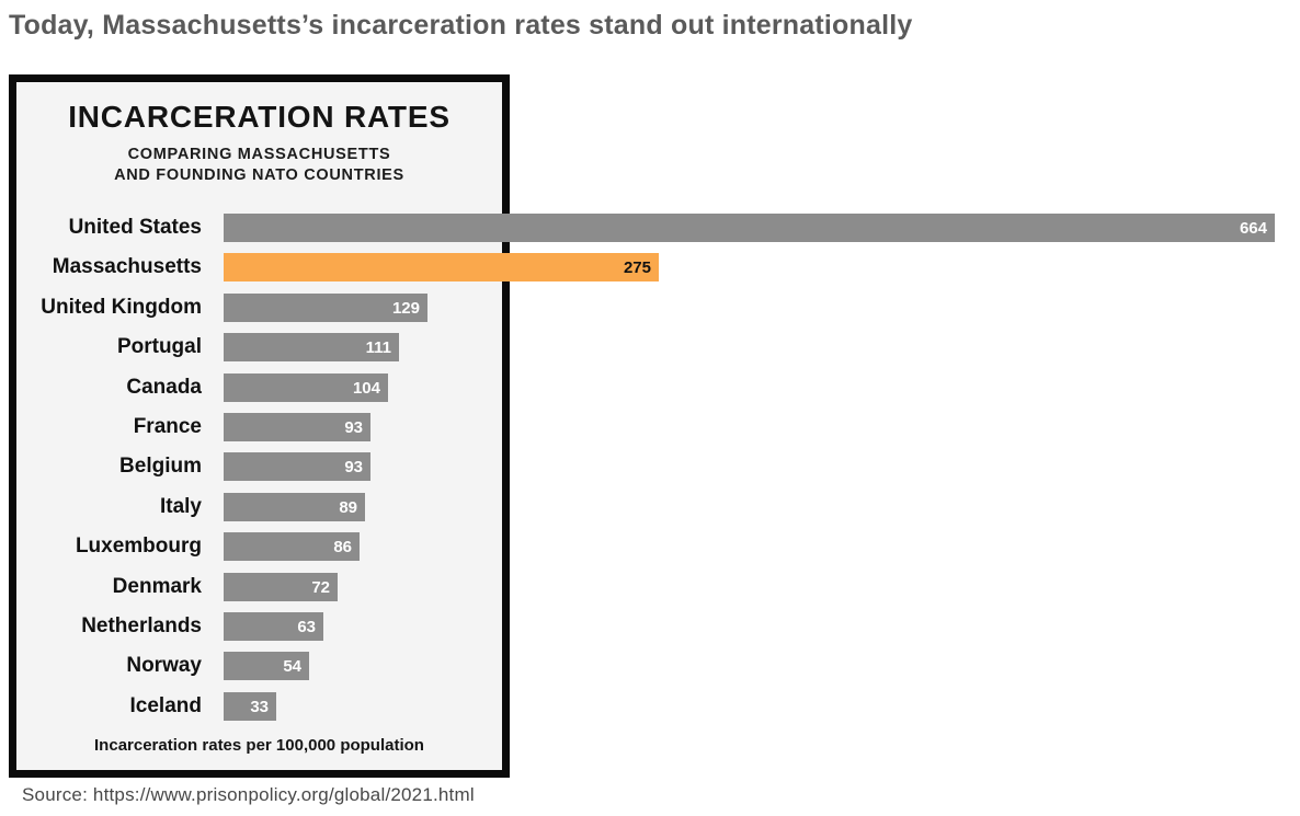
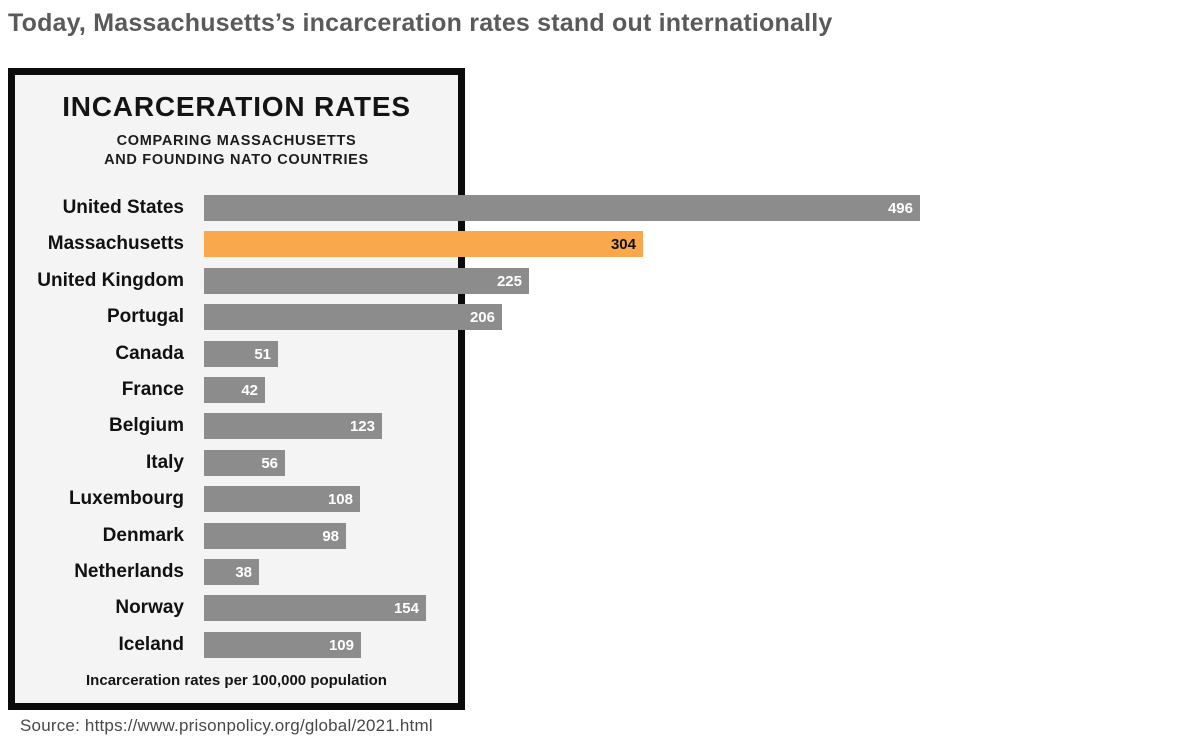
United States: 664 -> 496
Massachusetts: 275 -> 304
United Kingdom: 129 -> 225
Portugal: 111 -> 206
Canada: 104 -> 51
France: 93 -> 42
Belgium: 93 -> 123
Italy: 89 -> 56
Luxembourg: 86 -> 108
Denmark: 72 -> 98
Netherlands: 63 -> 38
Norway: 54 -> 154
Iceland: 33 -> 109
